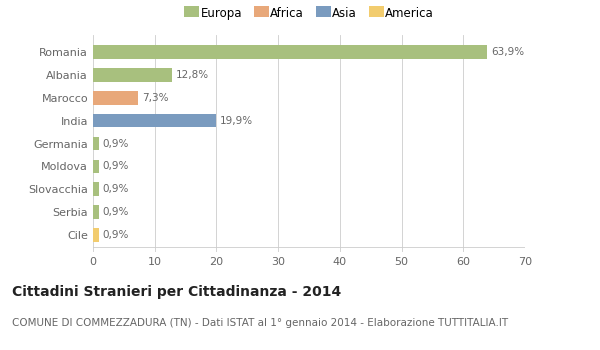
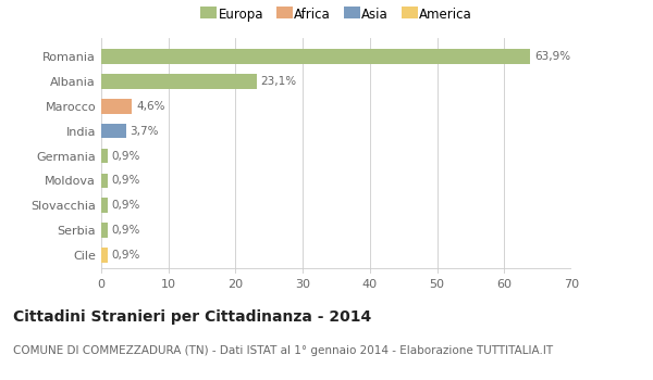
Albania: 12,8% -> 23,1%
Marocco: 7,3% -> 4,6%
India: 19,9% -> 3,7%
